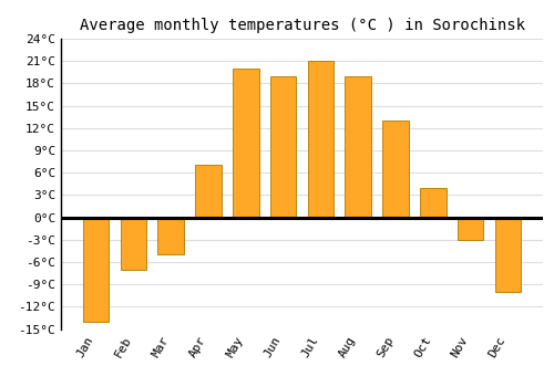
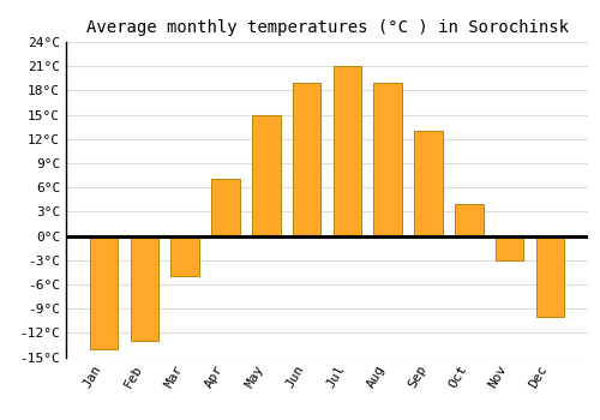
Feb: -7°C -> -13°C
May: 20°C -> 15°C
